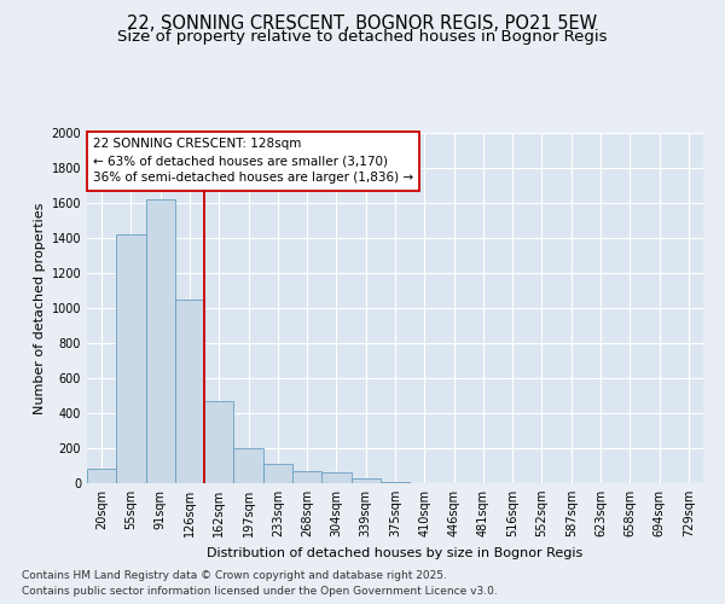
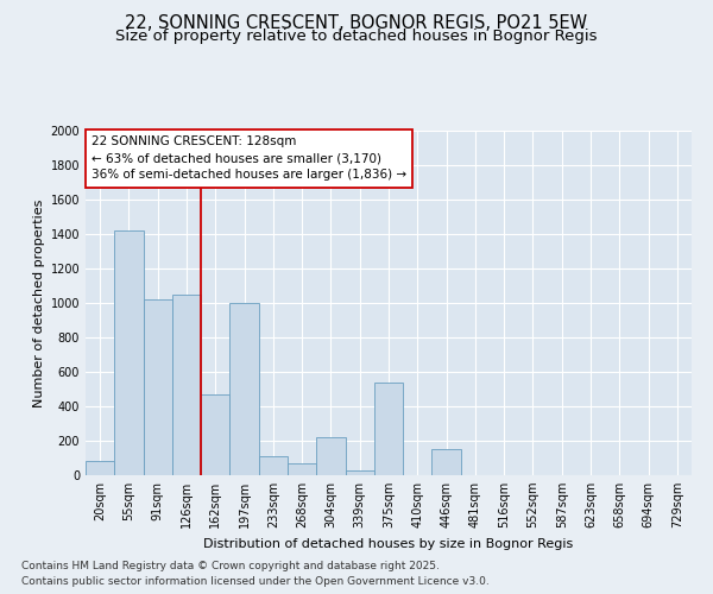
91sqm: 1620 -> 1020
197sqm: 200 -> 1000
304sqm: 60 -> 220
375sqm: 10 -> 540
446sqm: 0 -> 150
